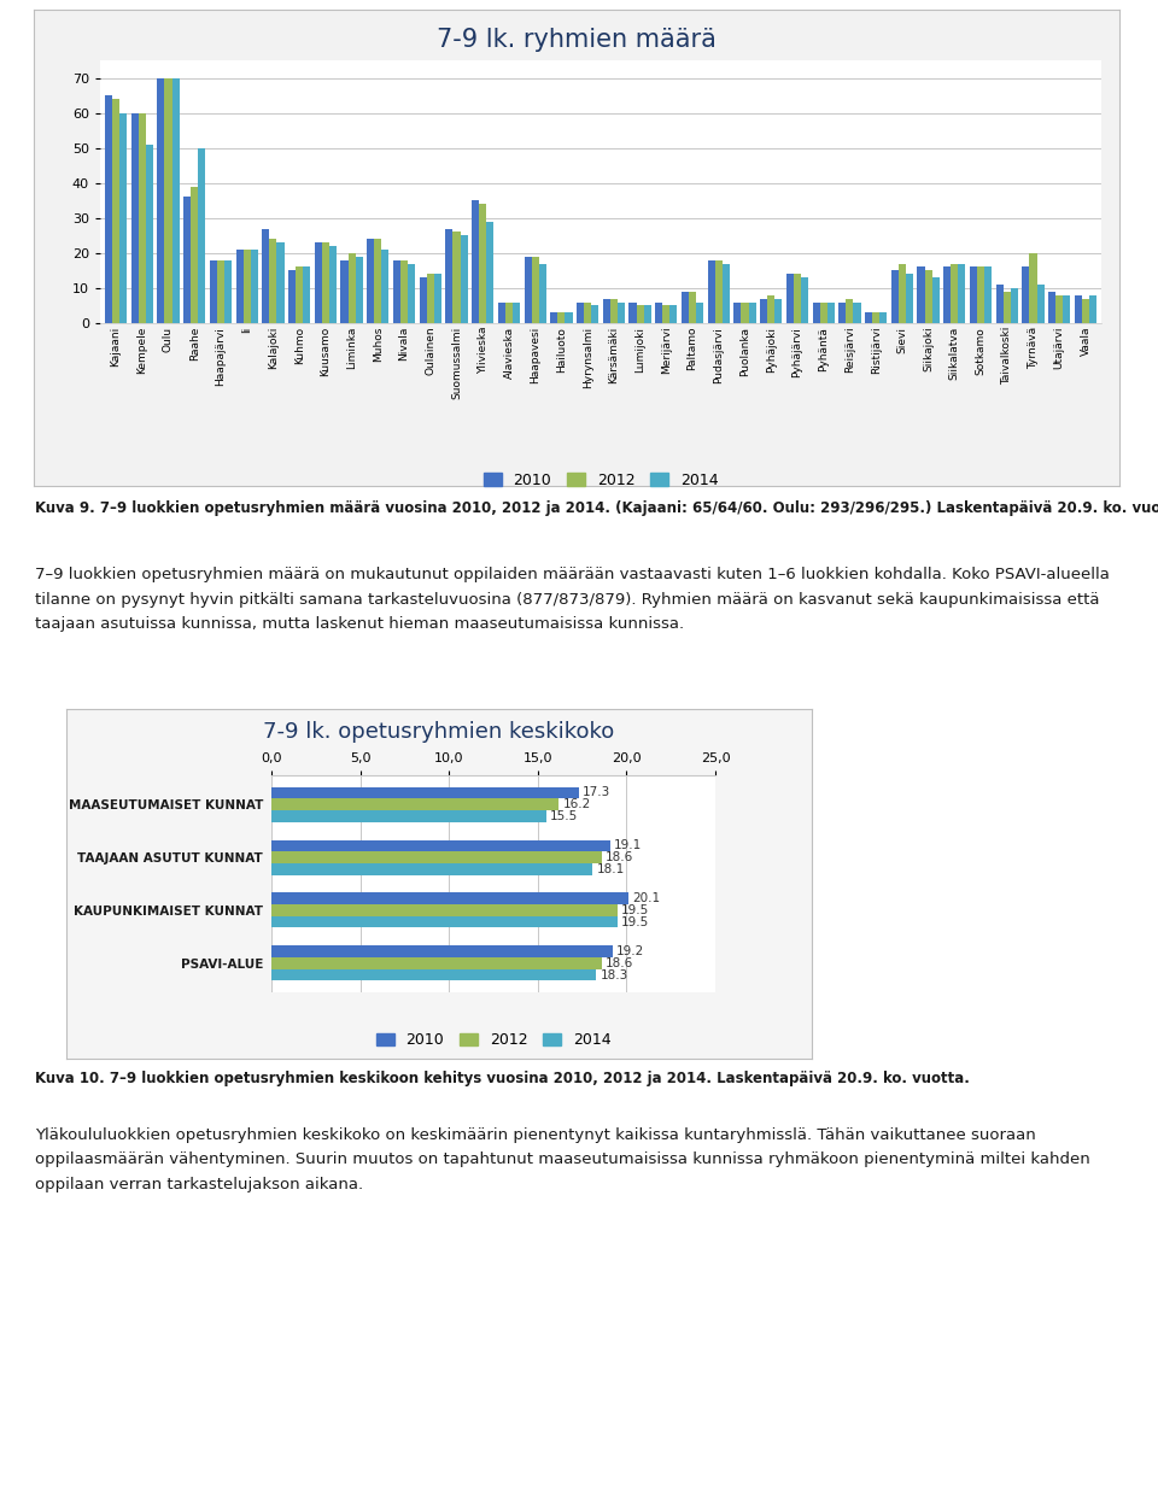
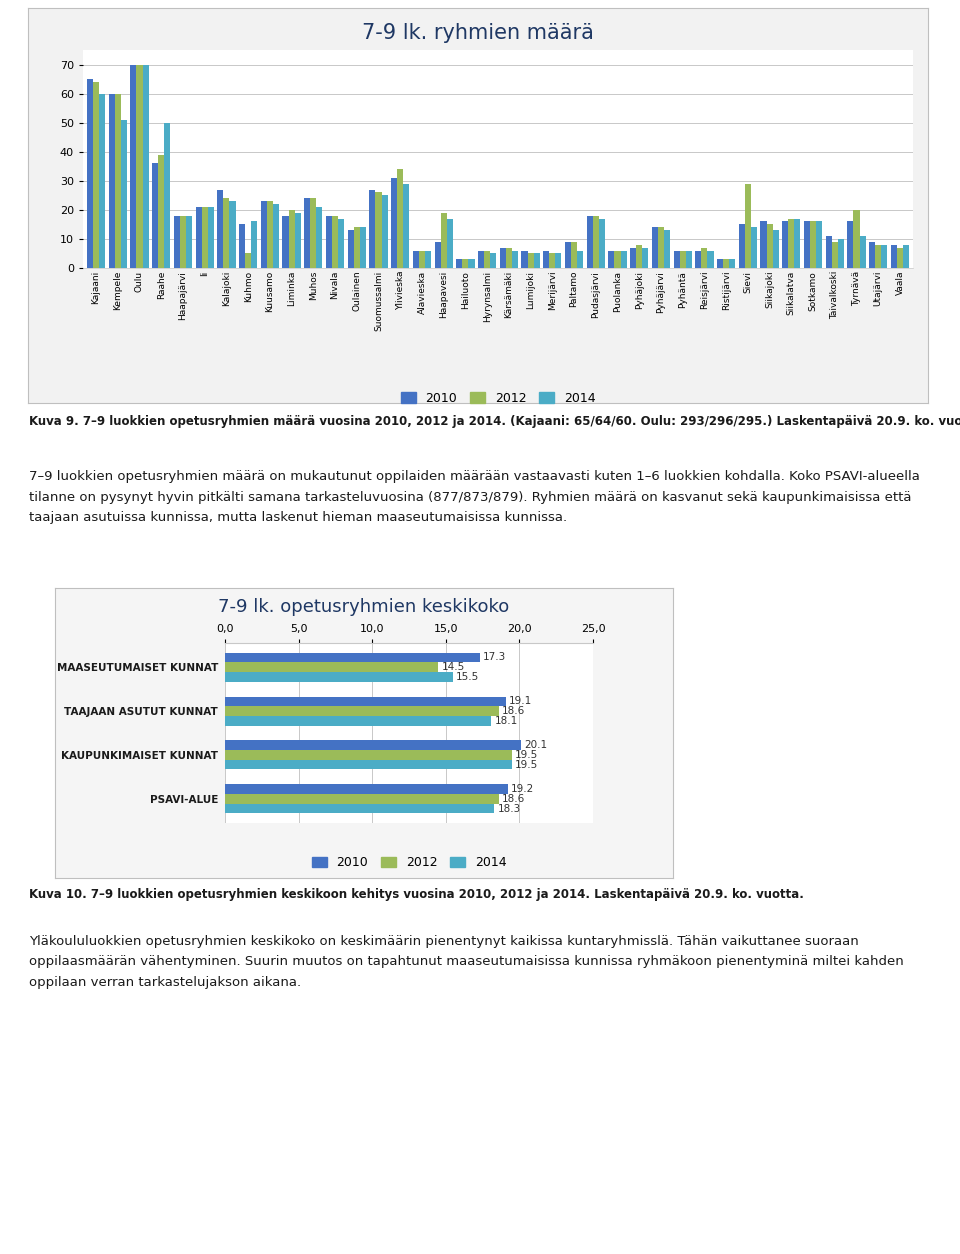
2012/Kuhmo: 16 -> 5
2010/Ylivieska: 35 -> 31
2010/Haapavesi: 19 -> 9
2012/Sievi: 17 -> 29
2012/MAASEUTUMAISET KUNNAT: 16.2 -> 14.5
